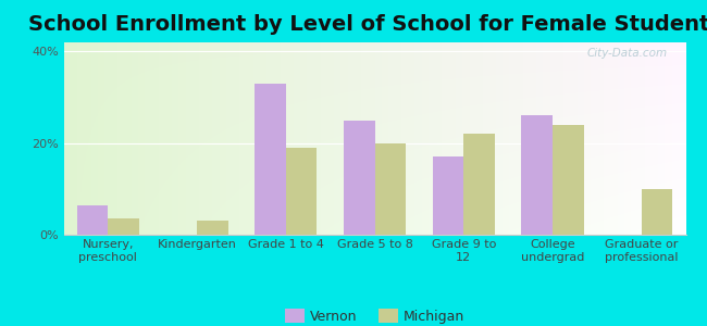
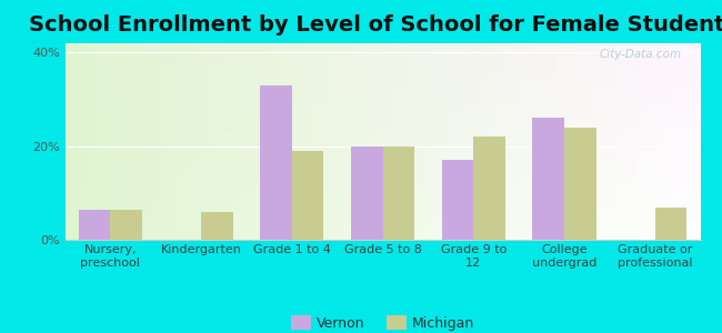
Michigan/Nursery, preschool: 3.5% -> 6.5%
Michigan/Kindergarten: 3.0% -> 6.0%
Vernon/Grade 5 to 8: 25.0% -> 20.0%
Michigan/Graduate or professional: 10.0% -> 7.0%
